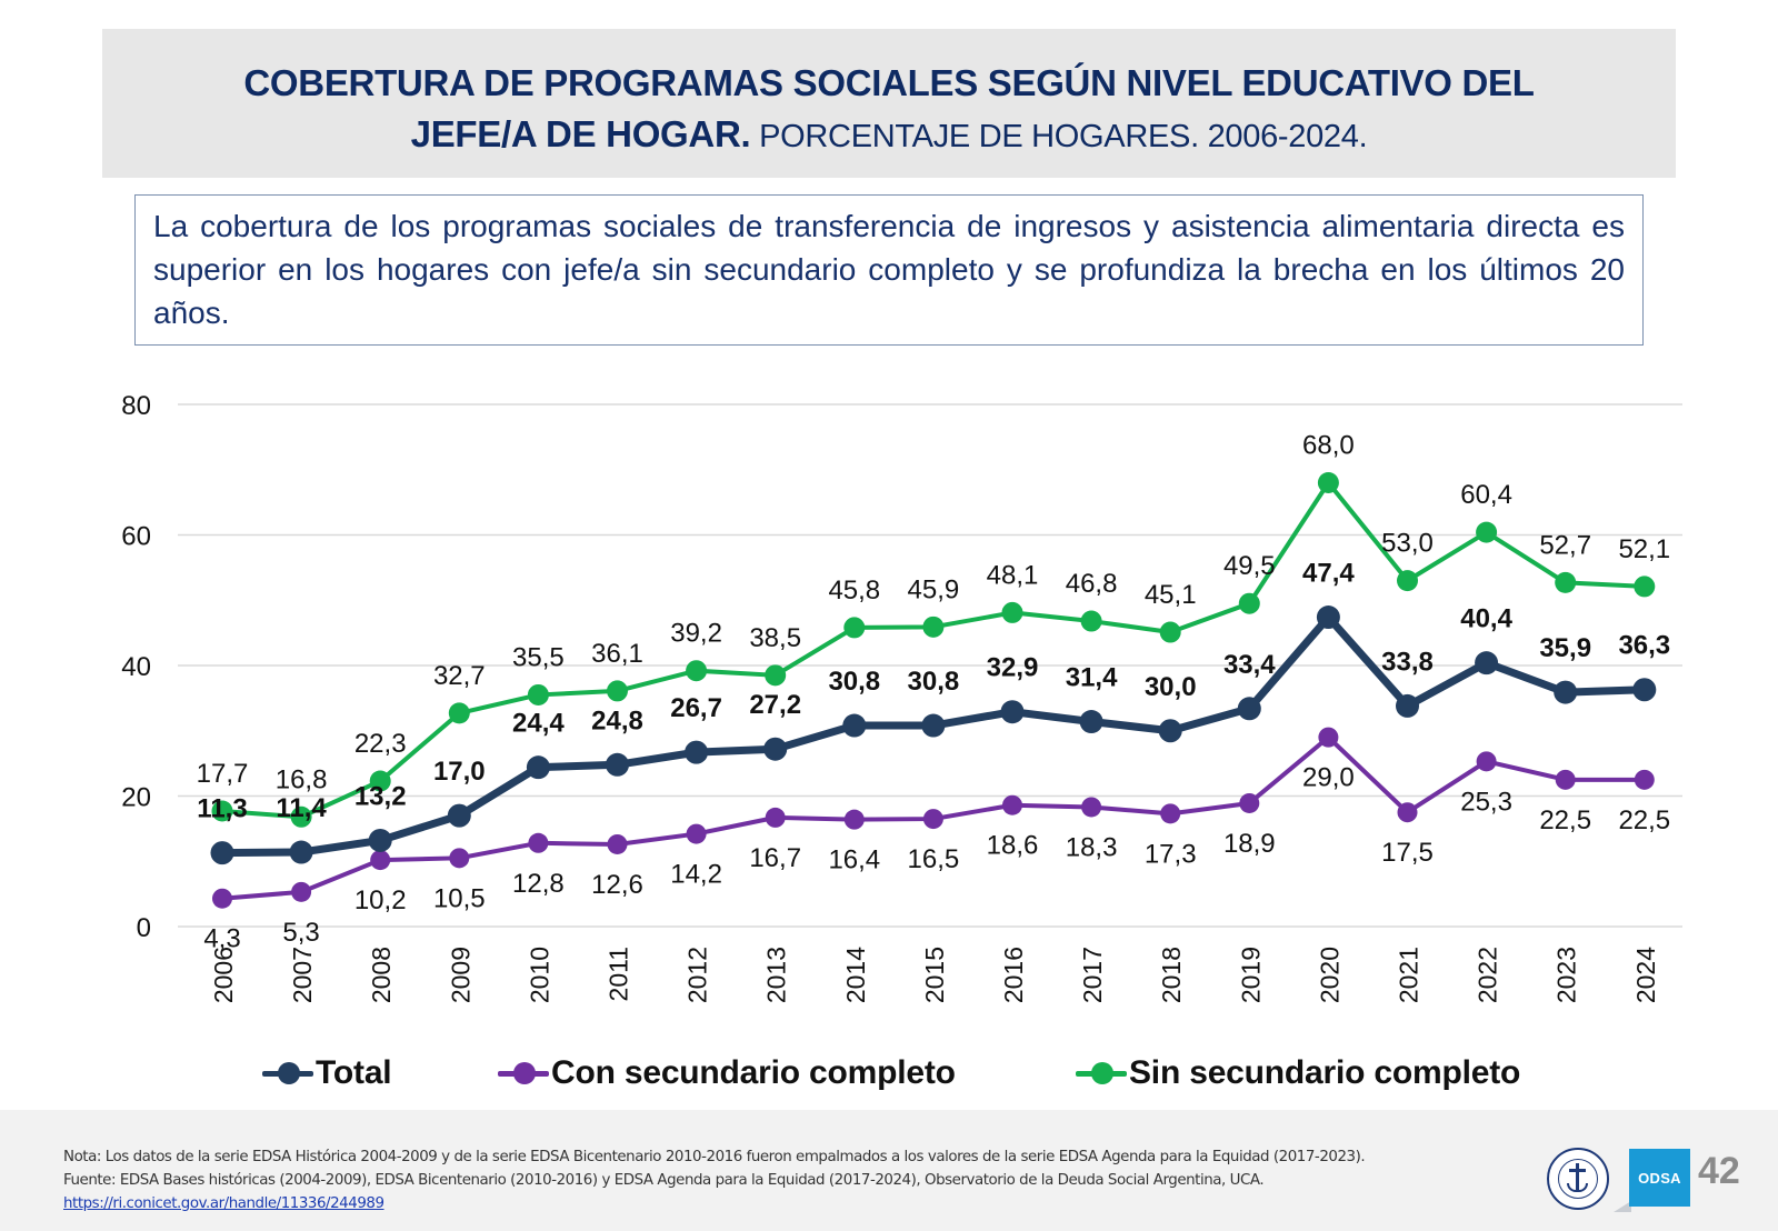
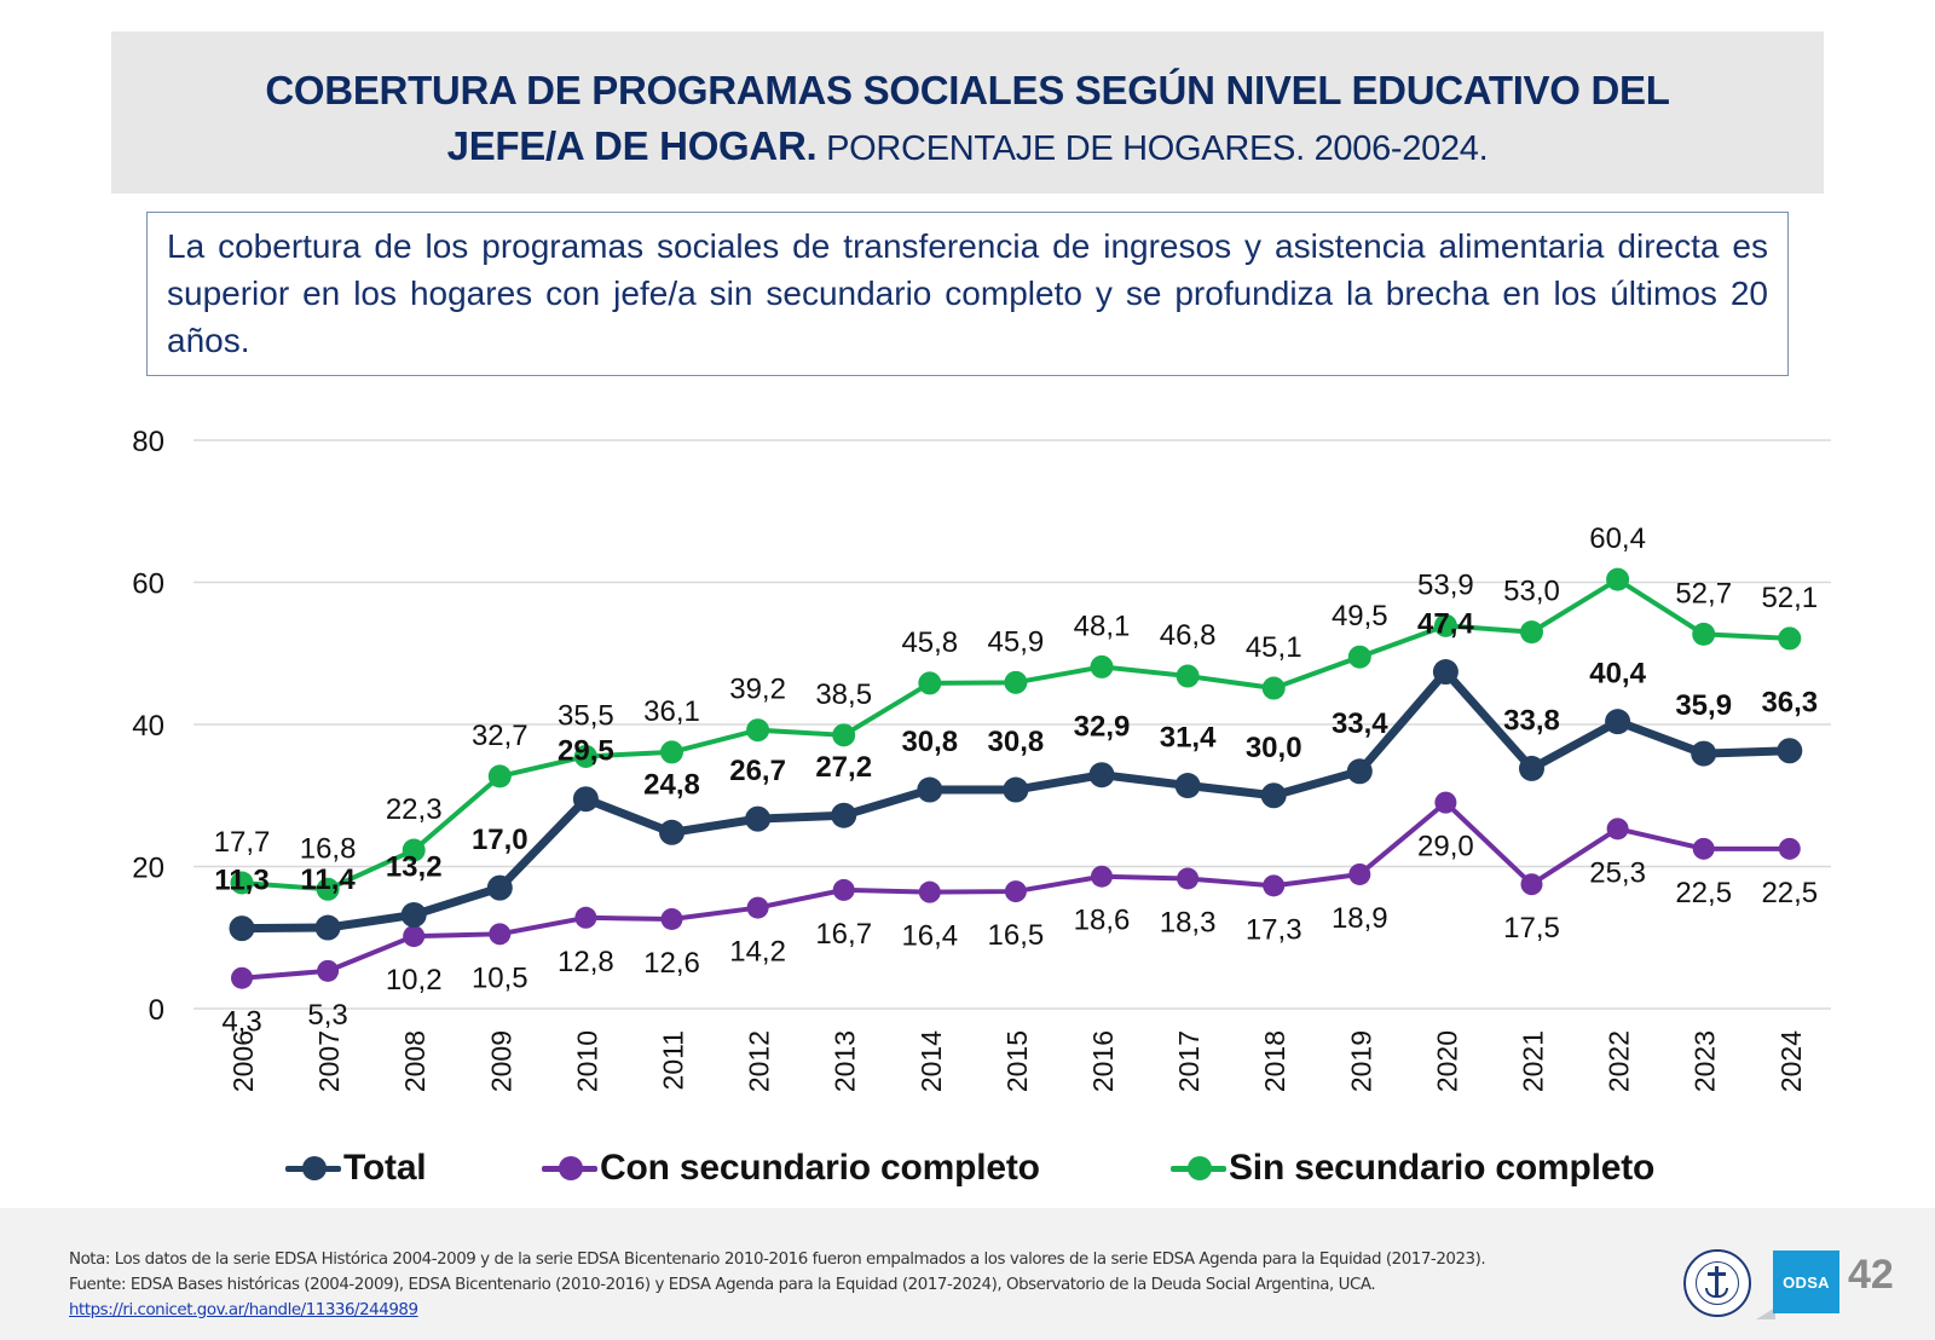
Total/2010: 24,4 -> 29,5
Sin secundario completo/2020: 68,0 -> 53,9
